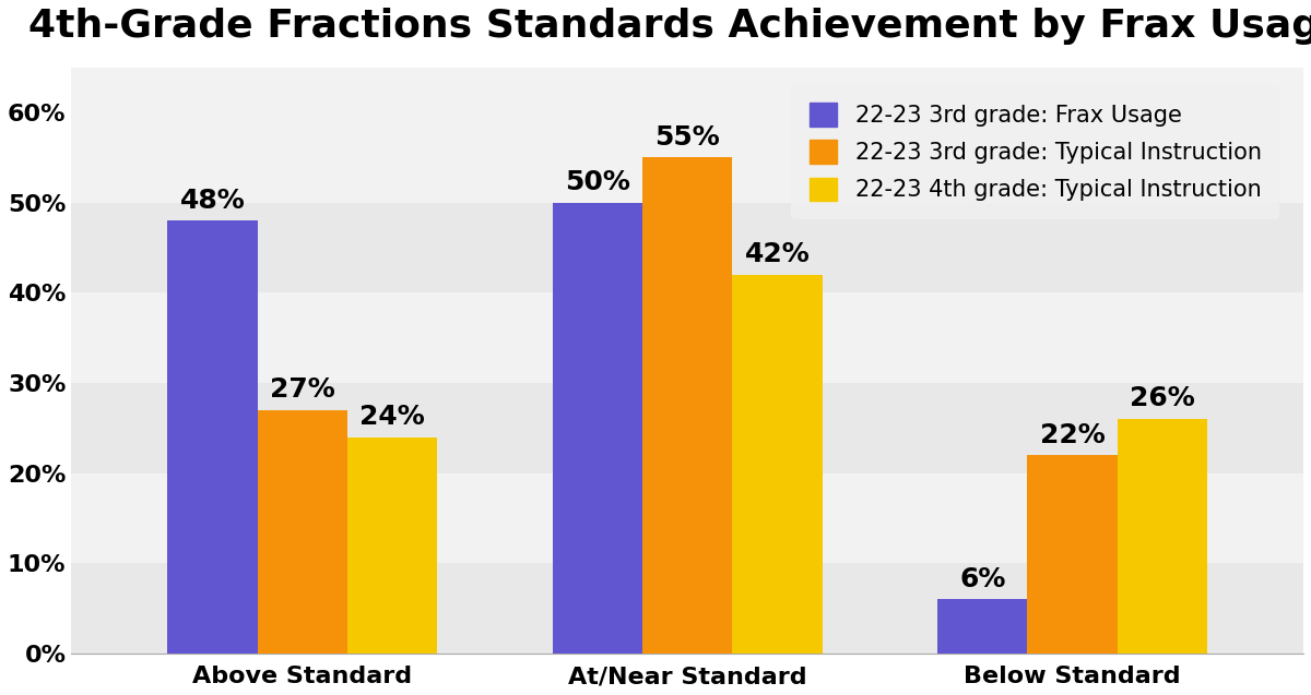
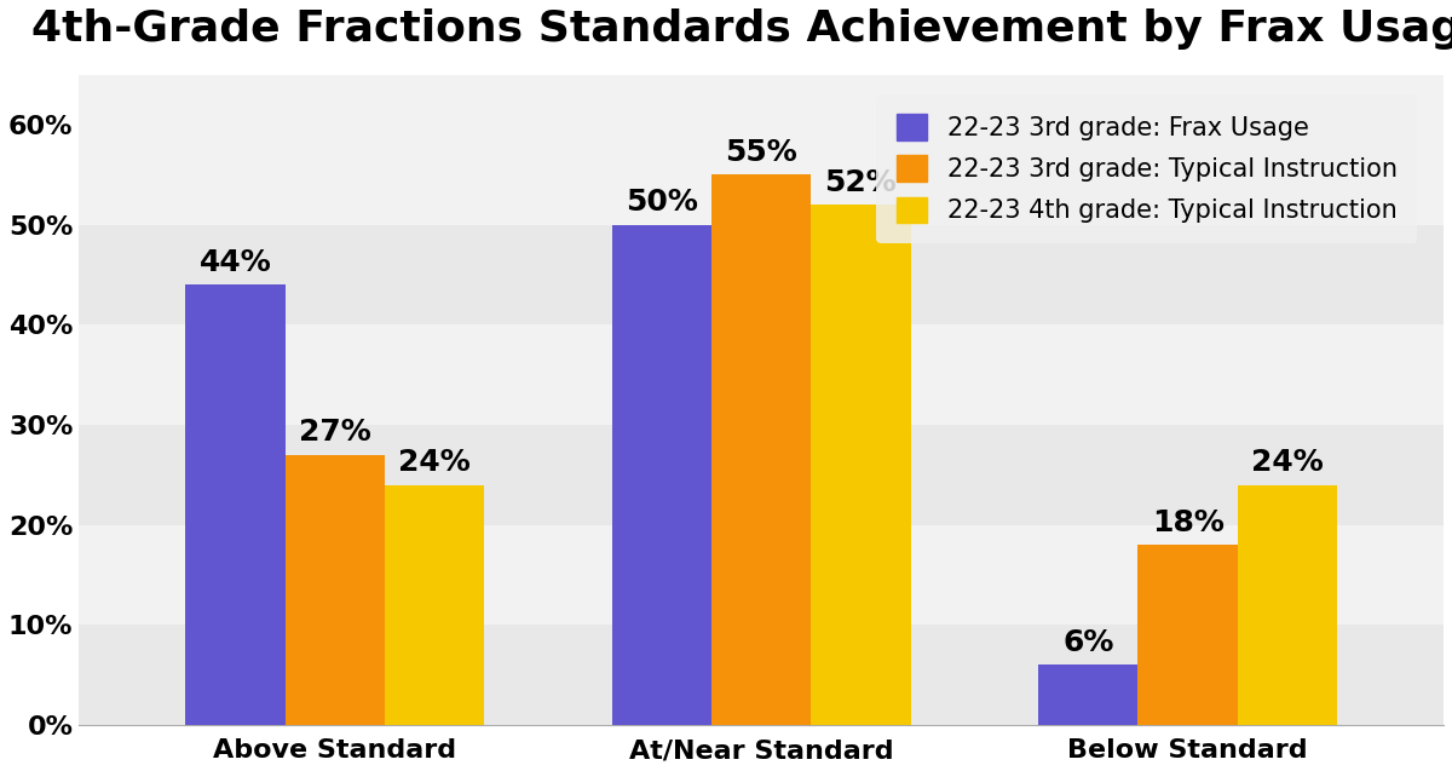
22-23 3rd grade: Frax Usage/Above Standard: 48% -> 44%
22-23 4th grade: Typical Instruction/At/Near Standard: 42% -> 52%
22-23 3rd grade: Typical Instruction/Below Standard: 22% -> 18%
22-23 4th grade: Typical Instruction/Below Standard: 26% -> 24%
